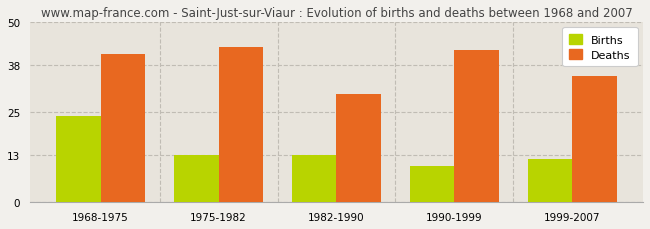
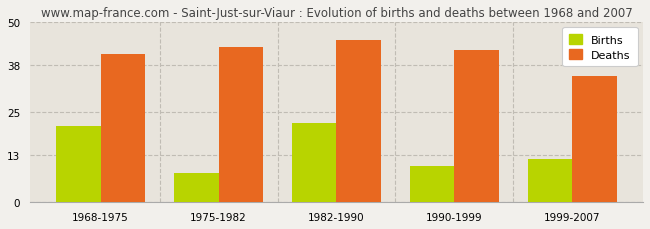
Births/1968-1975: 24 -> 21
Births/1975-1982: 13 -> 8
Births/1982-1990: 13 -> 22
Deaths/1982-1990: 30 -> 45
